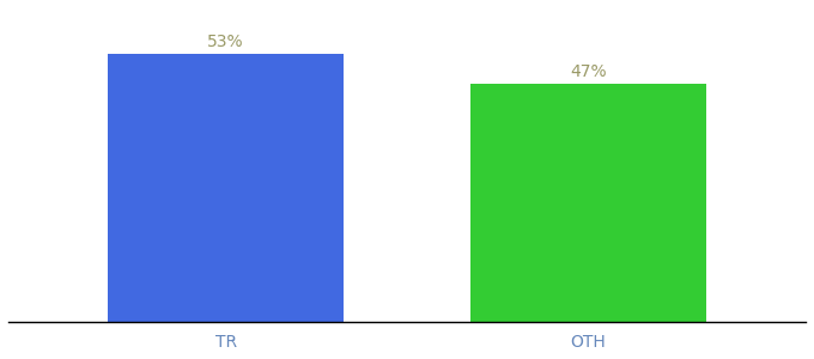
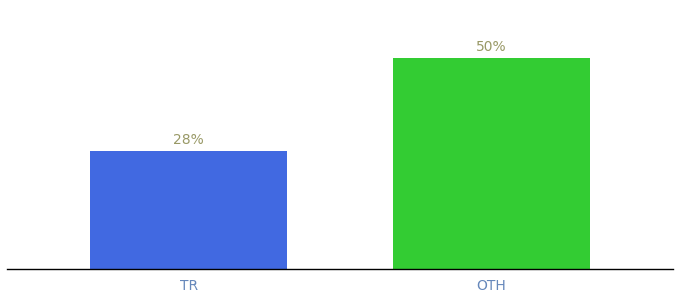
TR: 53% -> 28%
OTH: 47% -> 50%
